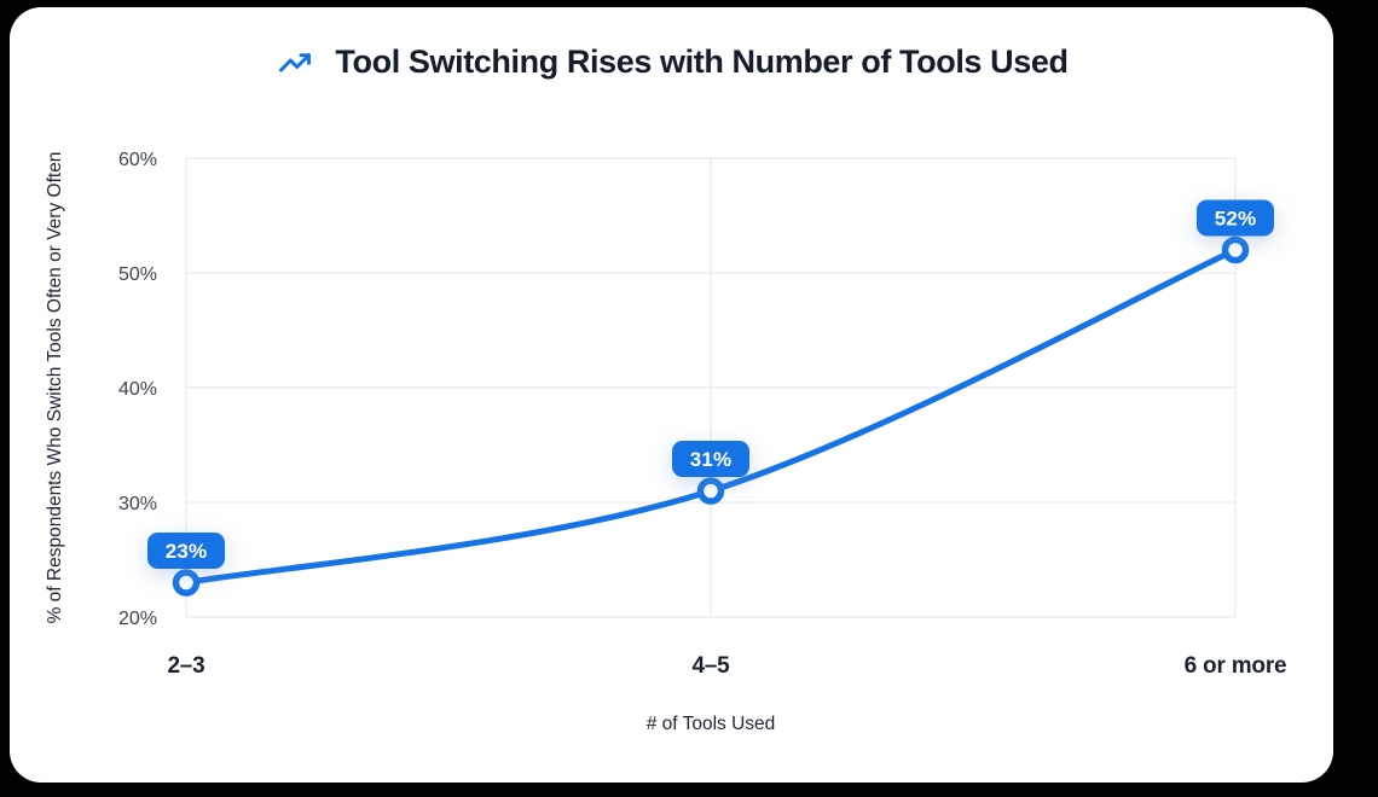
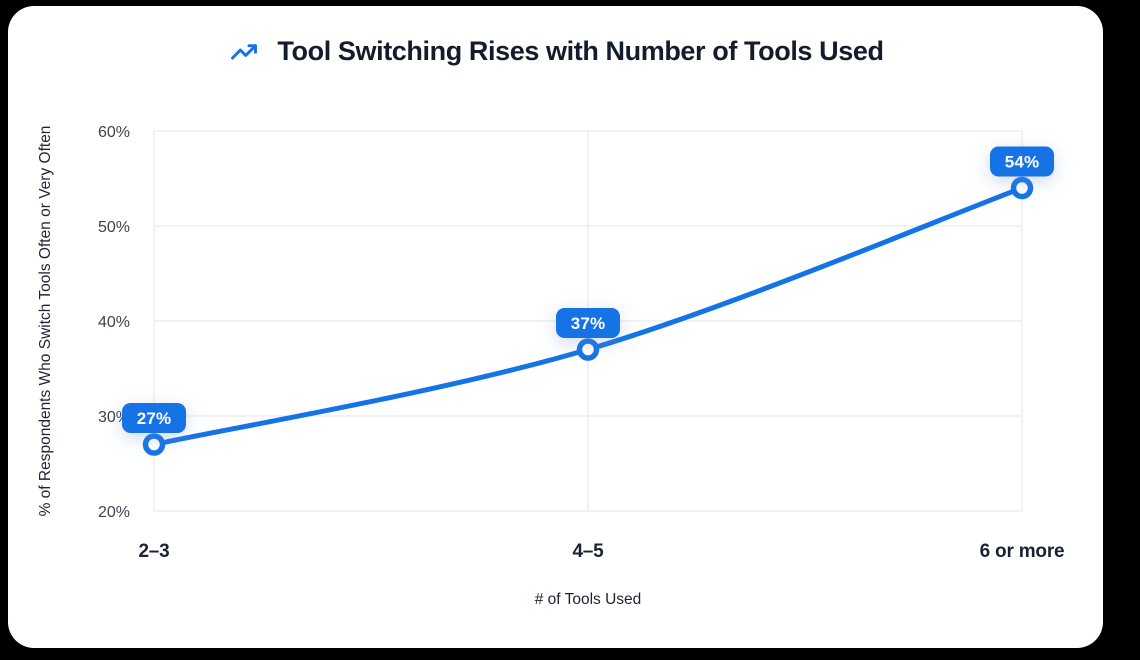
2–3: 23% -> 27%
4–5: 31% -> 37%
6 or more: 52% -> 54%
